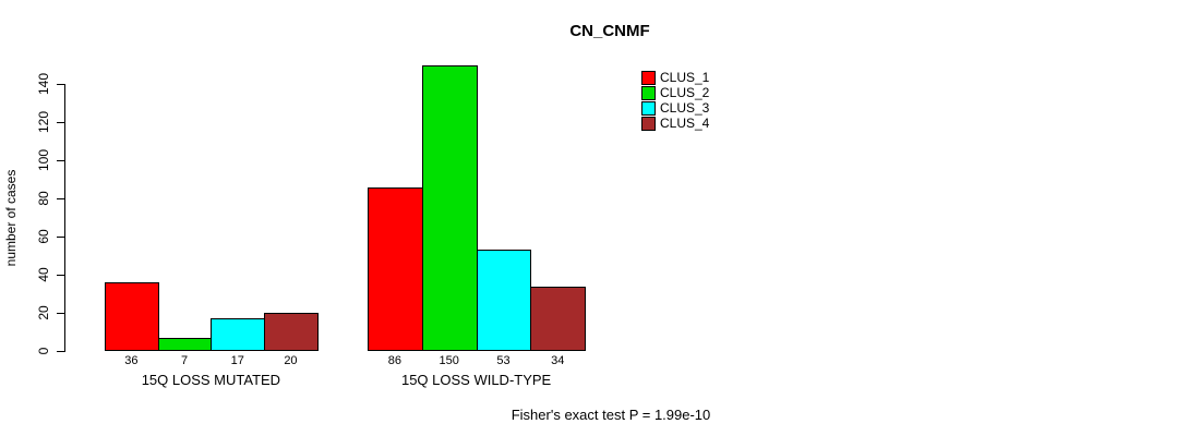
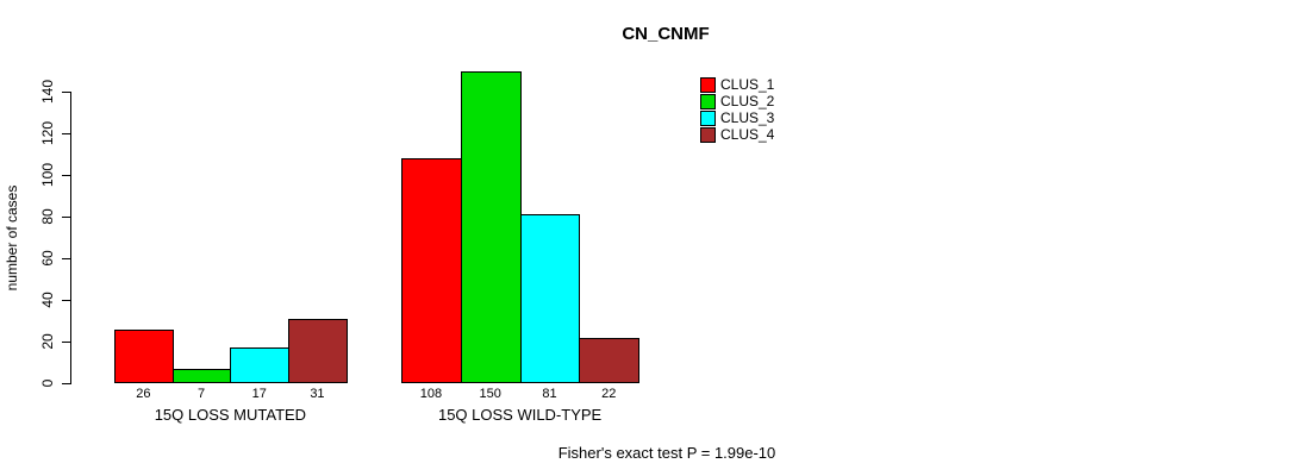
CLUS_1/15Q LOSS MUTATED: 36 -> 26
CLUS_4/15Q LOSS MUTATED: 20 -> 31
CLUS_1/15Q LOSS WILD-TYPE: 86 -> 108
CLUS_3/15Q LOSS WILD-TYPE: 53 -> 81
CLUS_4/15Q LOSS WILD-TYPE: 34 -> 22
